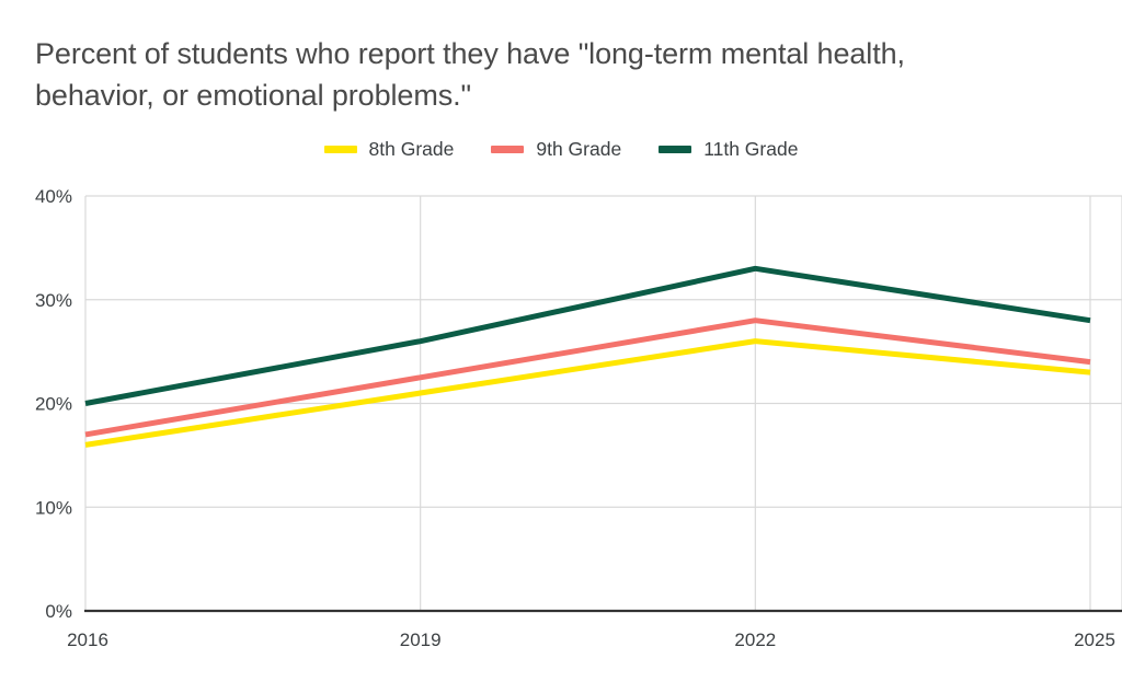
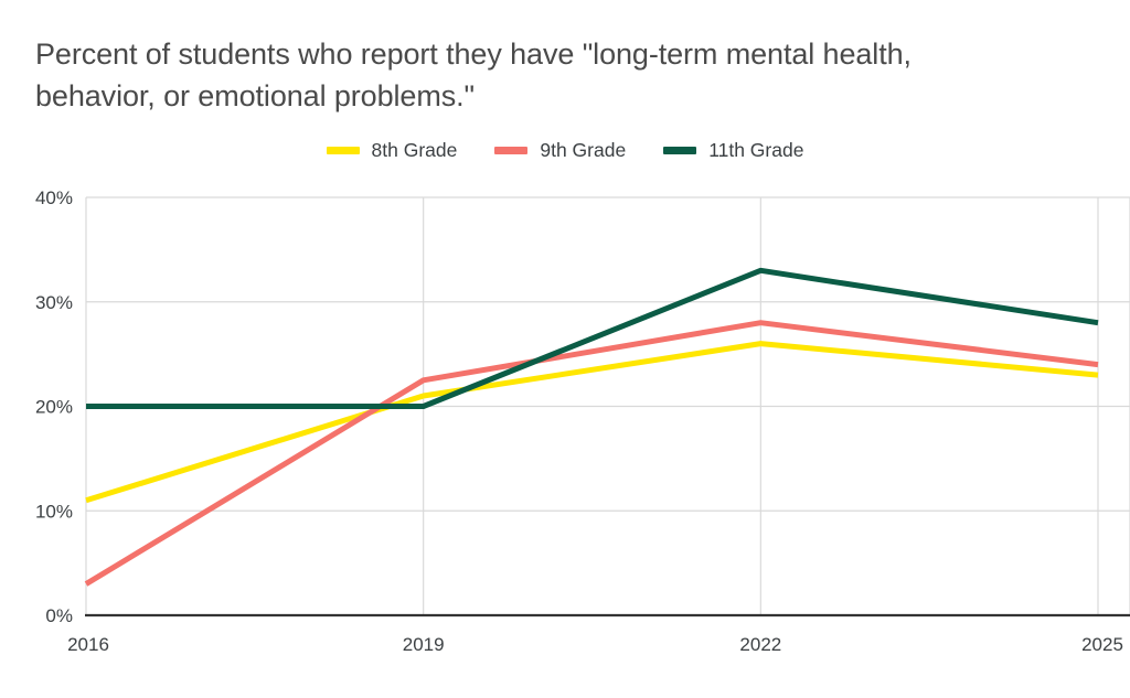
8th Grade/2016: 16% -> 11%
9th Grade/2016: 17% -> 3%
11th Grade/2019: 26% -> 20%
